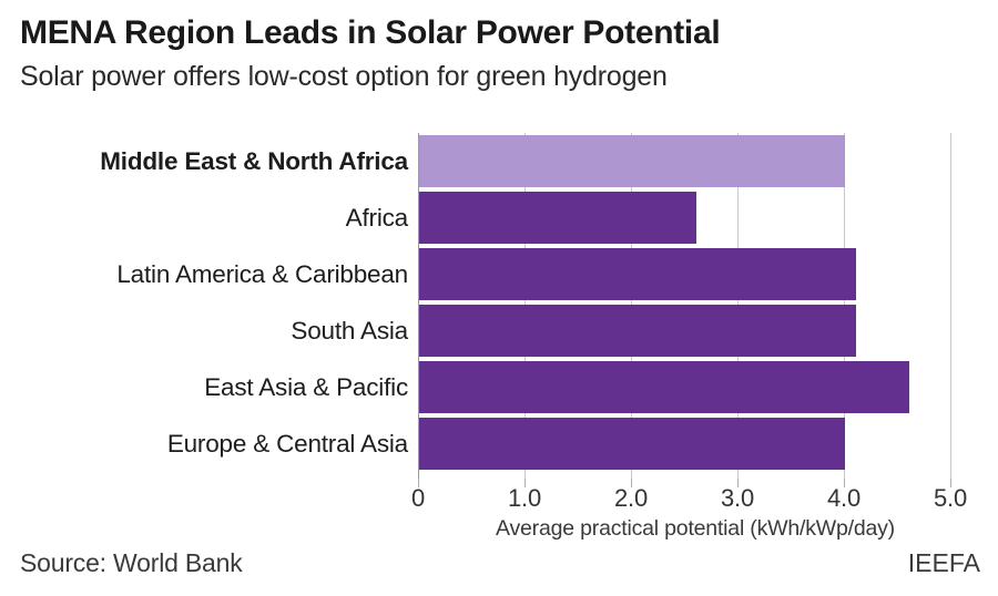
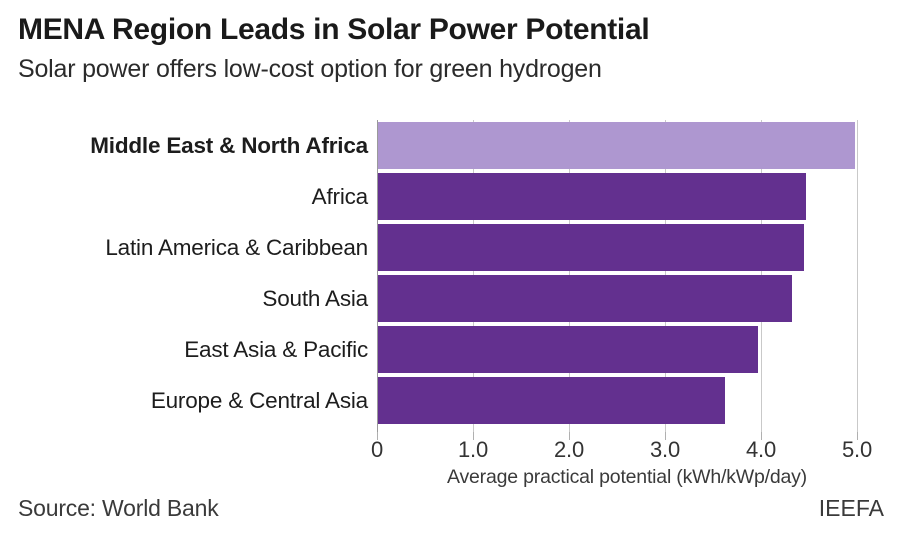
Middle East & North Africa: 4.0 -> 5.0
Africa: 2.6 -> 4.5
Latin America & Caribbean: 4.1 -> 4.4
South Asia: 4.1 -> 4.3
East Asia & Pacific: 4.6 -> 4.0
Europe & Central Asia: 4.0 -> 3.6
